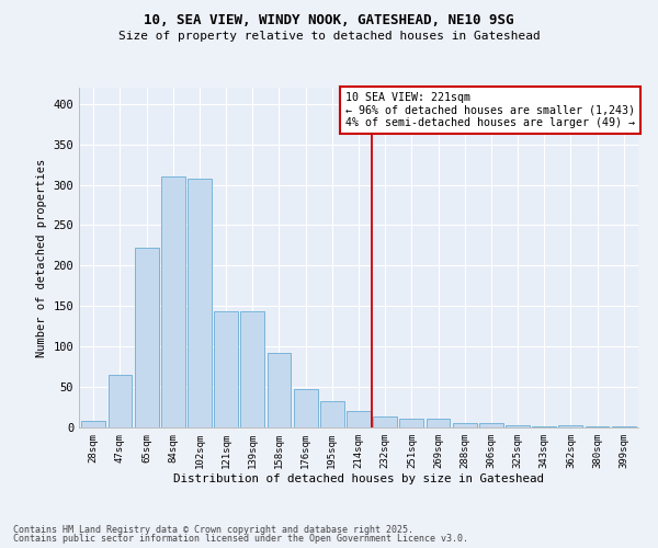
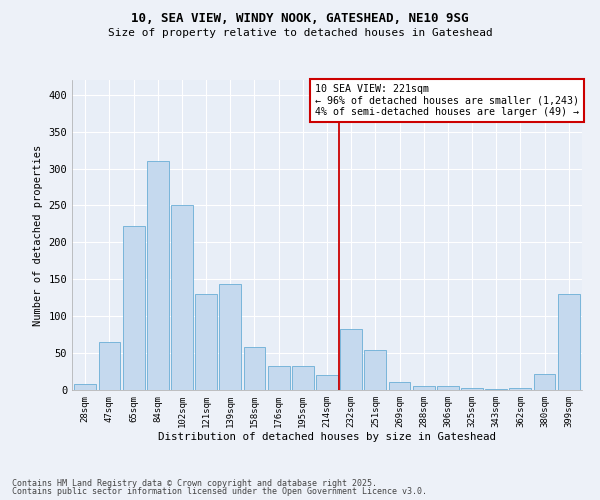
102sqm: 308 -> 250
121sqm: 143 -> 130
158sqm: 92 -> 58
176sqm: 48 -> 32
232sqm: 14 -> 82
251sqm: 11 -> 54
380sqm: 2 -> 22
399sqm: 1 -> 130
